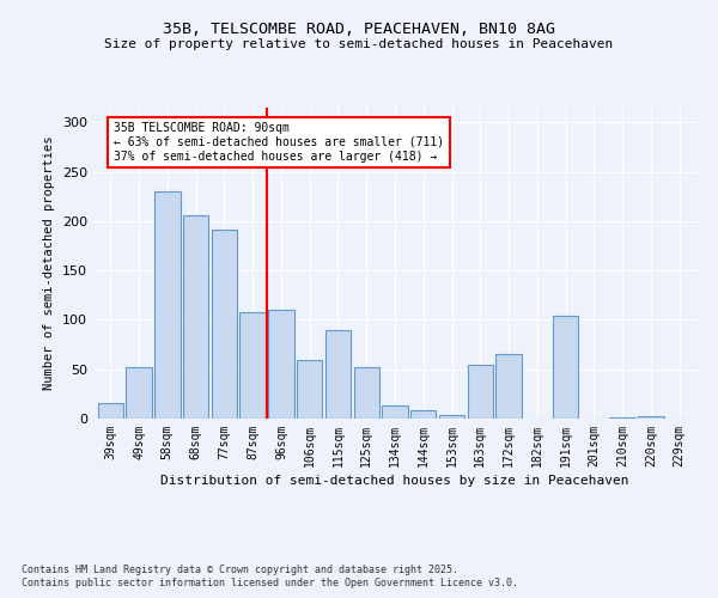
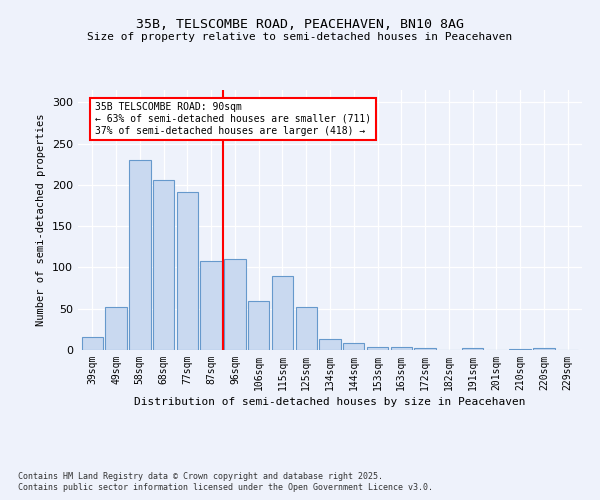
163sqm: 54 -> 4
172sqm: 66 -> 3
191sqm: 104 -> 2
